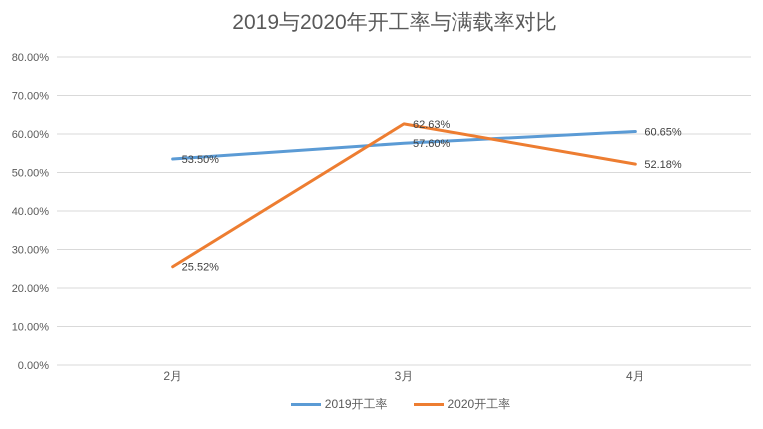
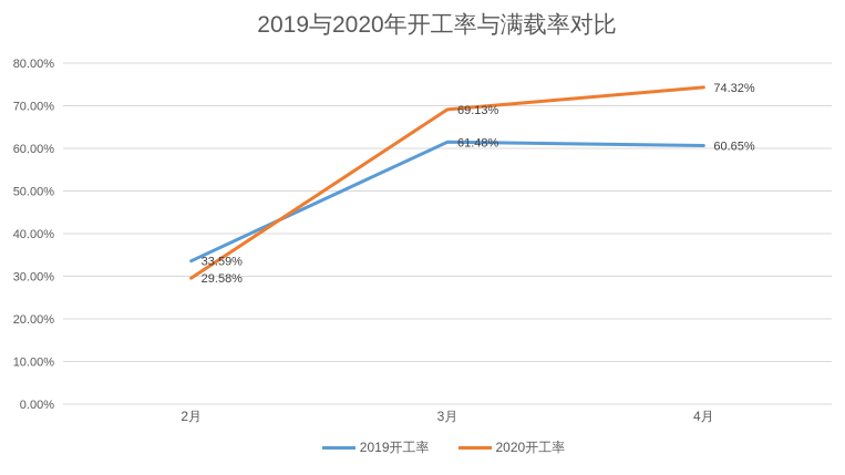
2019开工率/2月: 53.50% -> 33.59%
2020开工率/2月: 25.52% -> 29.58%
2019开工率/3月: 57.60% -> 61.48%
2020开工率/3月: 62.63% -> 69.13%
2020开工率/4月: 52.18% -> 74.32%
